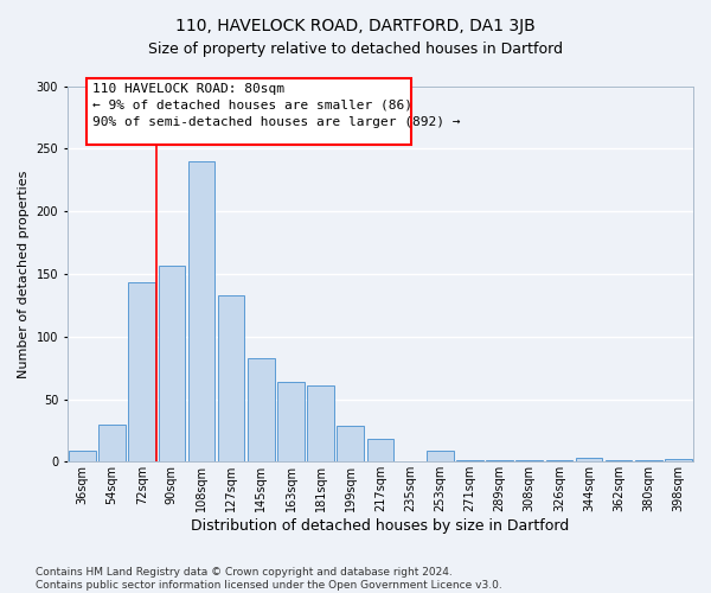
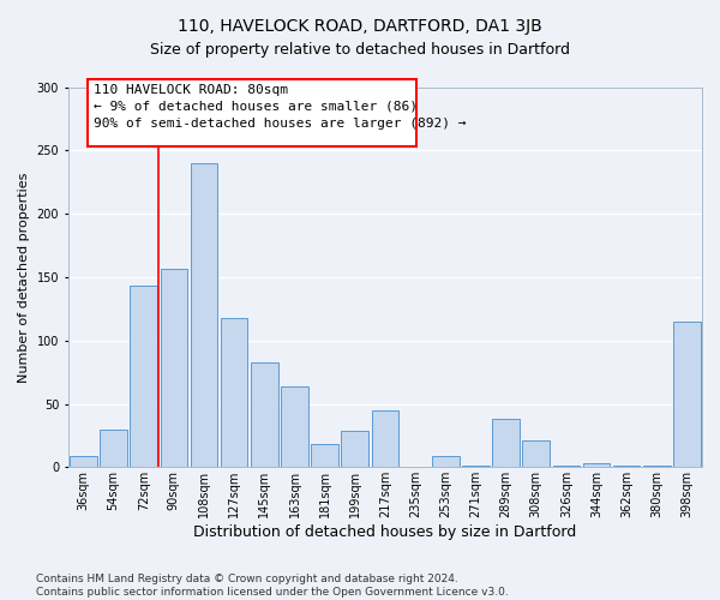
127sqm: 133 -> 118
181sqm: 61 -> 18
217sqm: 18 -> 45
289sqm: 1 -> 38
308sqm: 1 -> 21
398sqm: 2 -> 115
